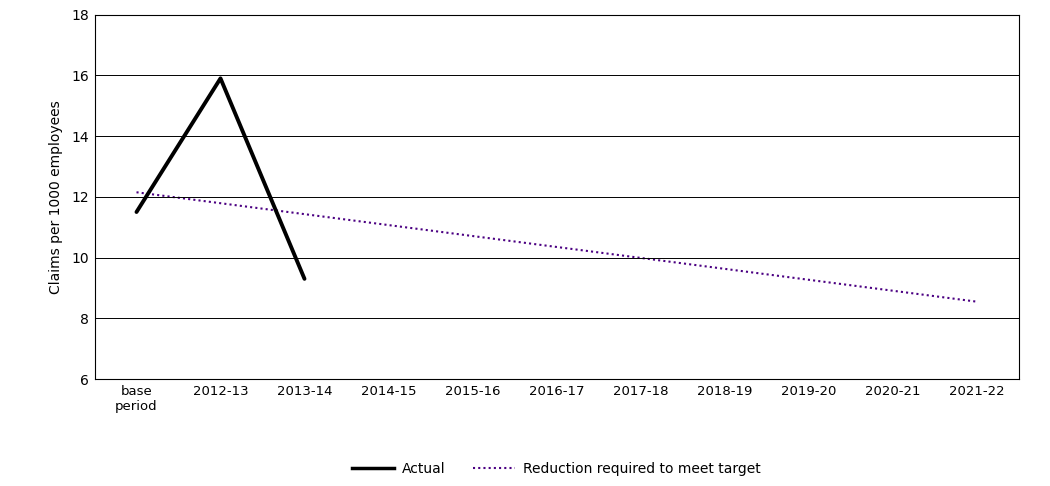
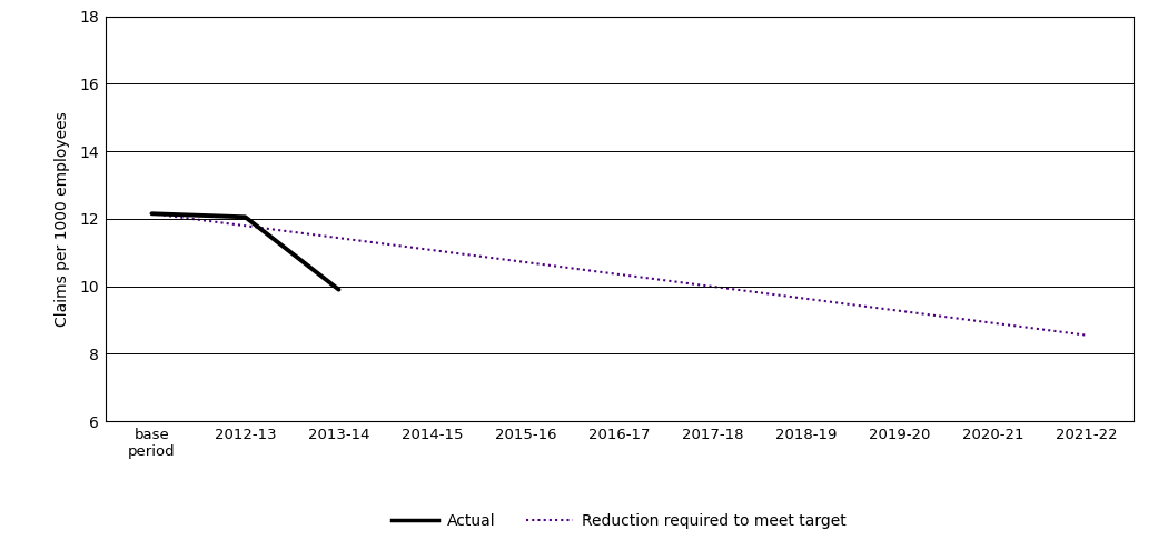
Actual/base period: 11.50 -> 12.15
Actual/2012-13: 15.90 -> 12.05
Actual/2013-14: 9.30 -> 9.90
